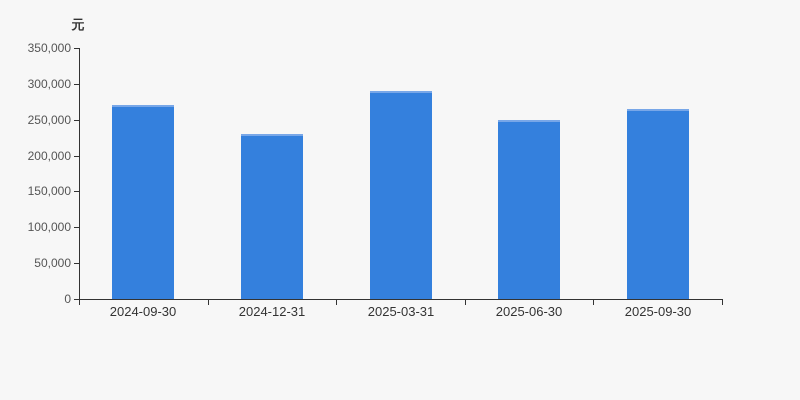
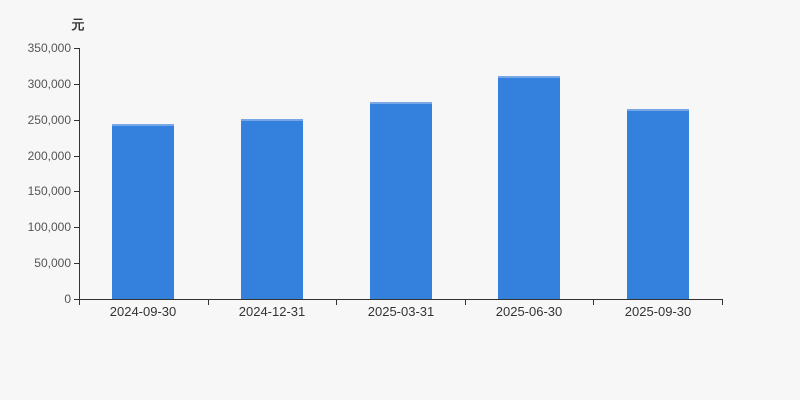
2024-09-30: 270000 -> 240000
2024-12-31: 230000 -> 250000
2025-03-31: 290000 -> 280000
2025-06-30: 250000 -> 310000
